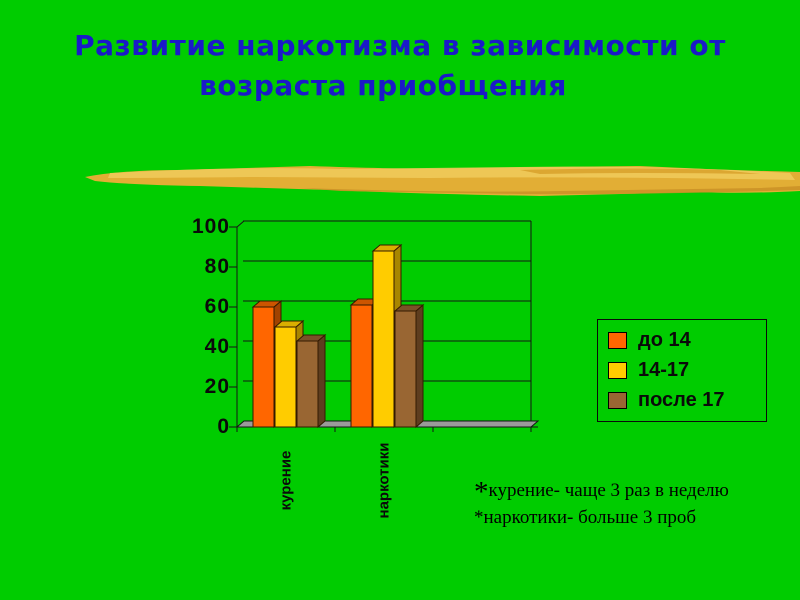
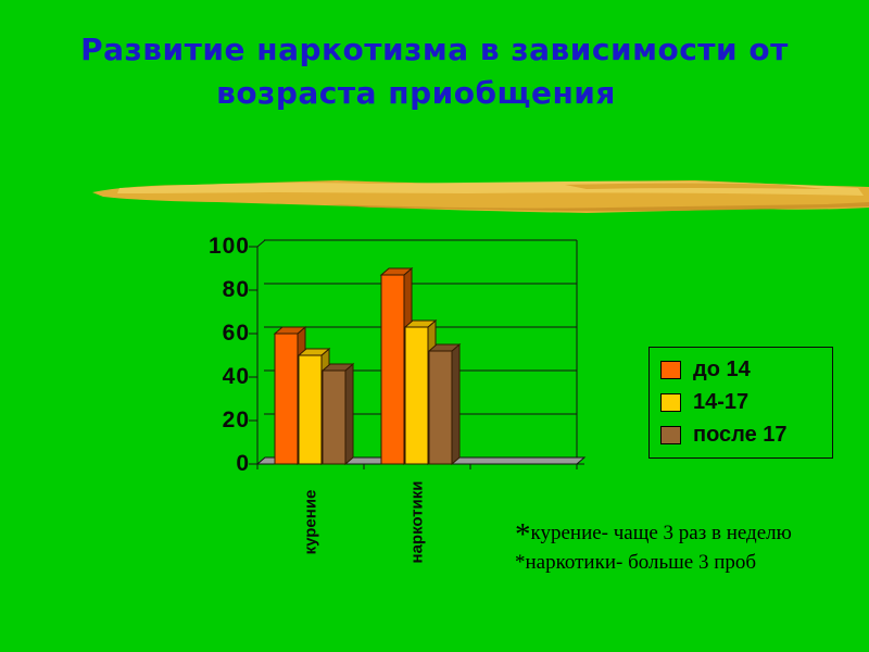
до 14/наркотики: 61 -> 87
14-17/наркотики: 88 -> 63
после 17/наркотики: 58 -> 52
